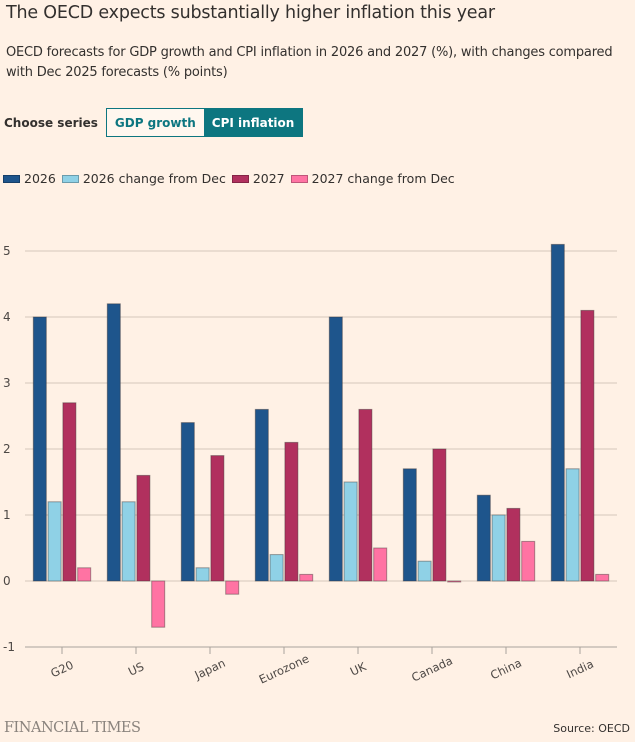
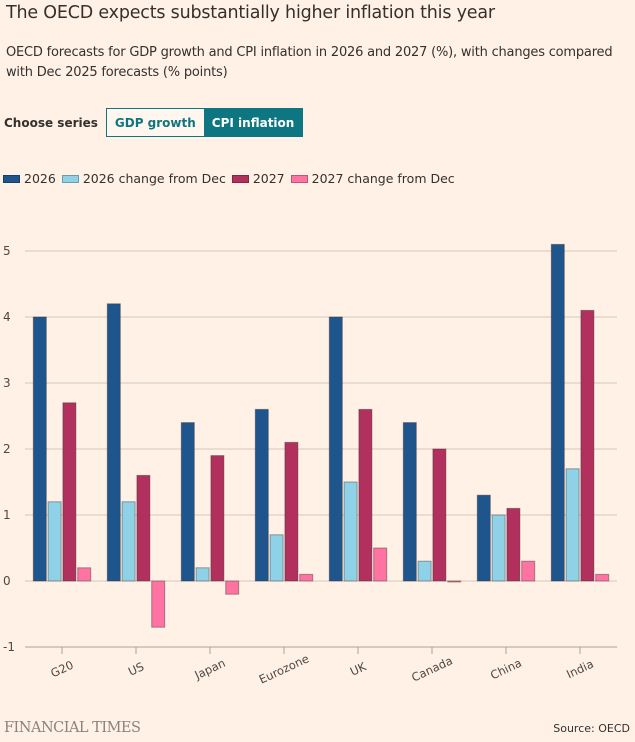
2026 change from Dec/Eurozone: 0.4 -> 0.7
2026/Canada: 1.7 -> 2.4
2027 change from Dec/China: 0.6 -> 0.3
